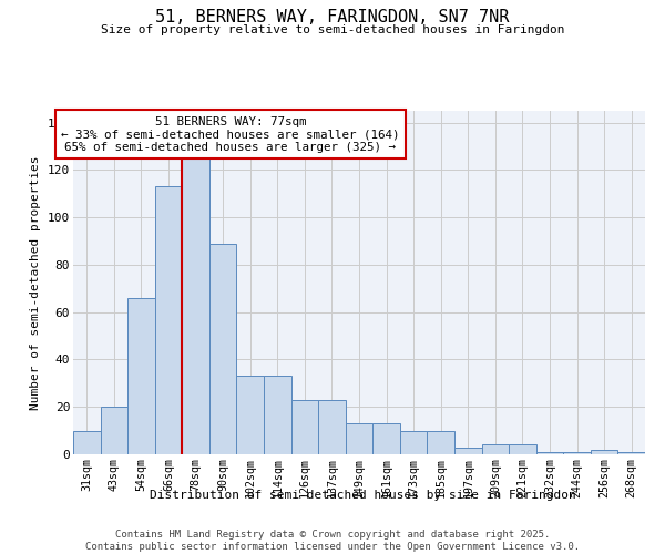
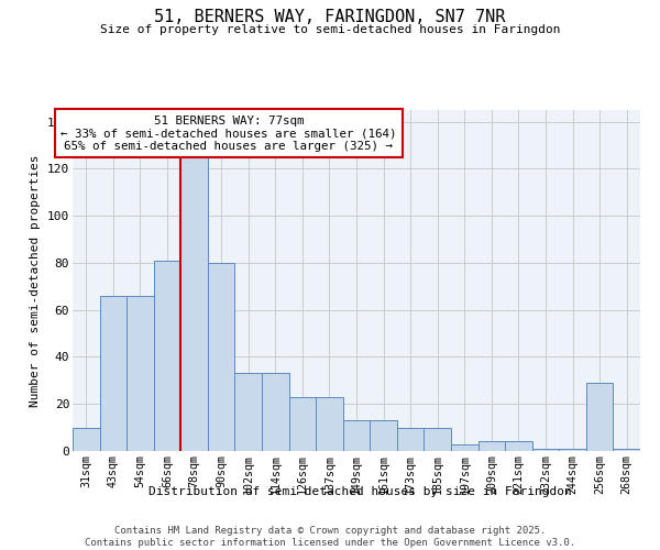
43sqm: 20 -> 66
66sqm: 113 -> 81
90sqm: 89 -> 80
256sqm: 2 -> 29
